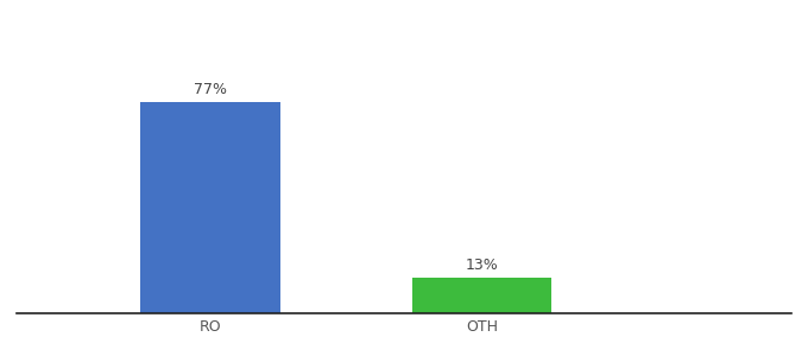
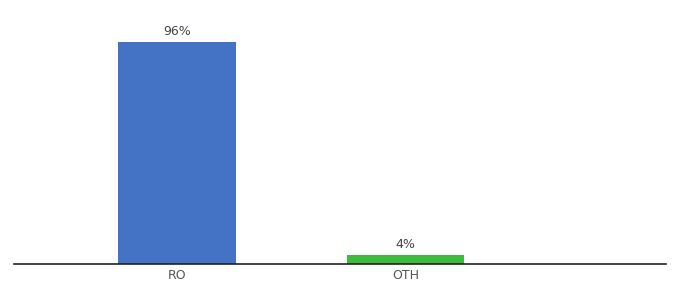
RO: 77% -> 96%
OTH: 13% -> 4%
